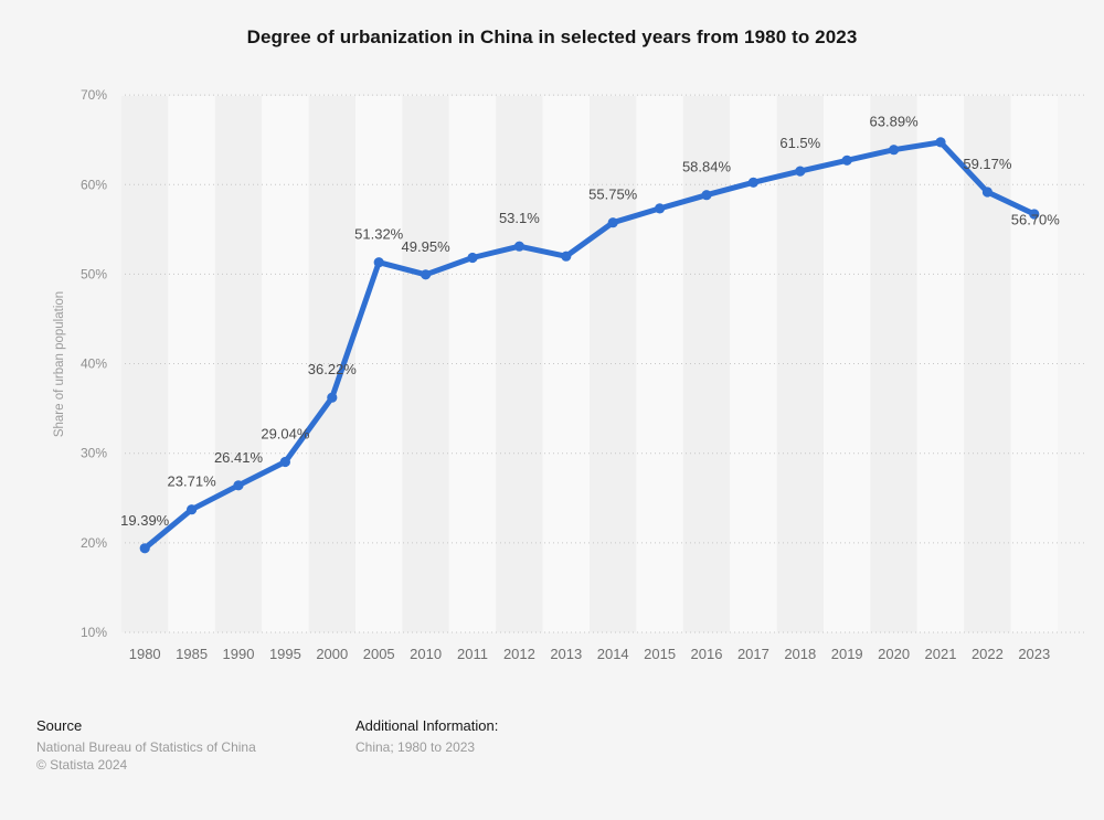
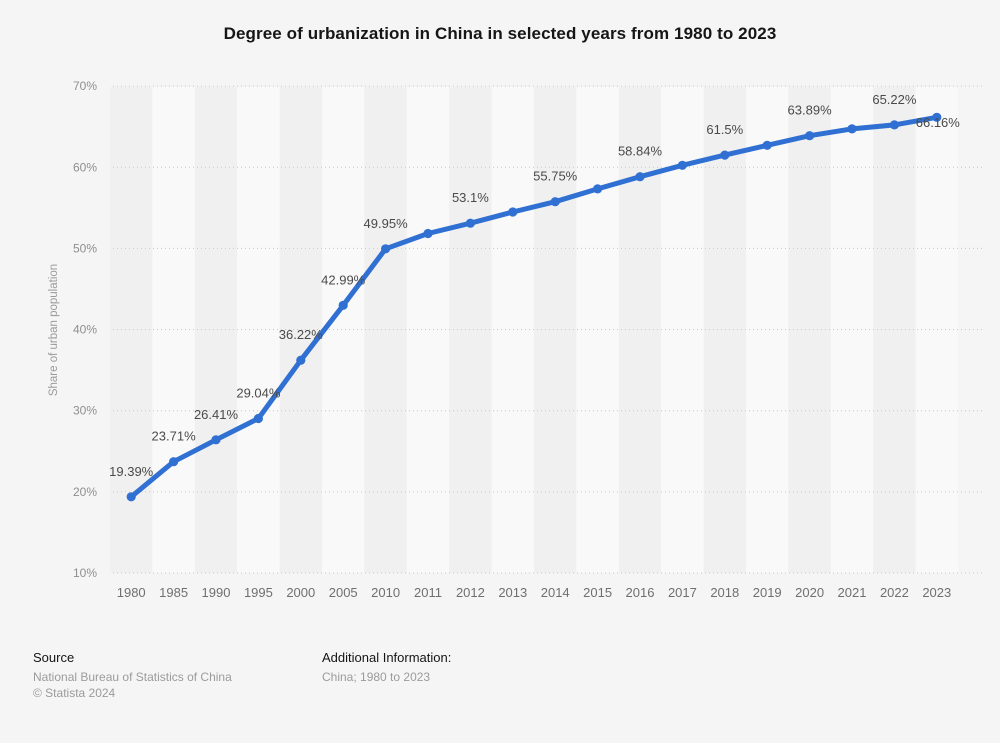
2005: 51.32% -> 42.99%
2013: 52% -> 54%
2022: 59.17% -> 65.22%
2023: 56.70% -> 66.16%
